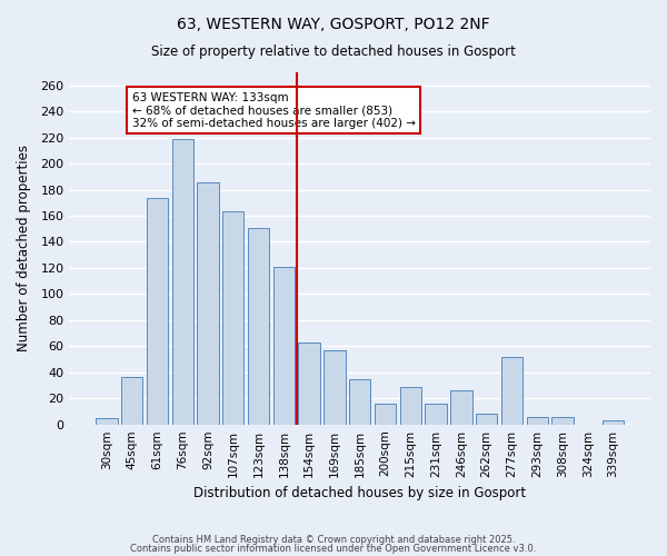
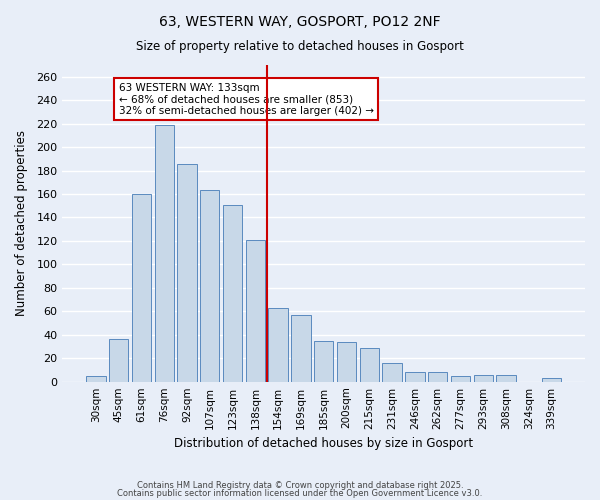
61sqm: 174 -> 160
200sqm: 16 -> 34
246sqm: 26 -> 8
277sqm: 52 -> 5
